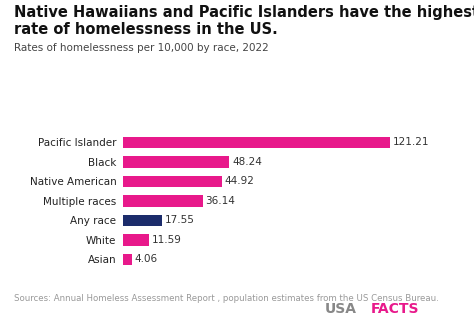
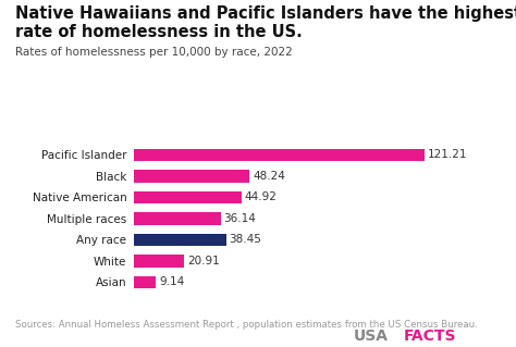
Any race: 17.55 -> 38.45
White: 11.59 -> 20.91
Asian: 4.06 -> 9.14
